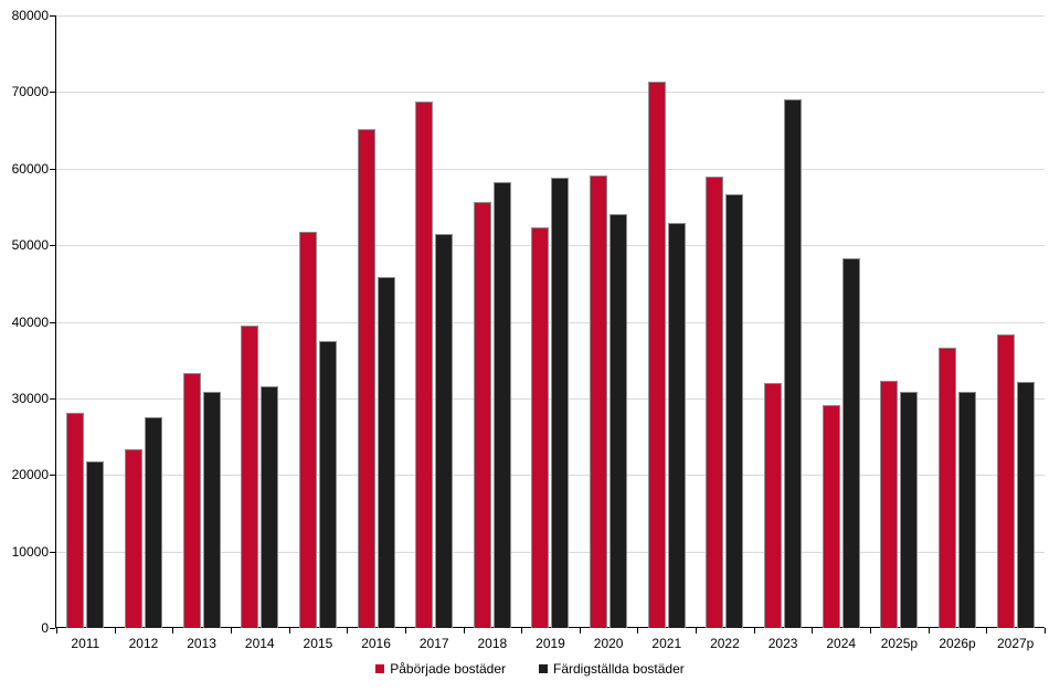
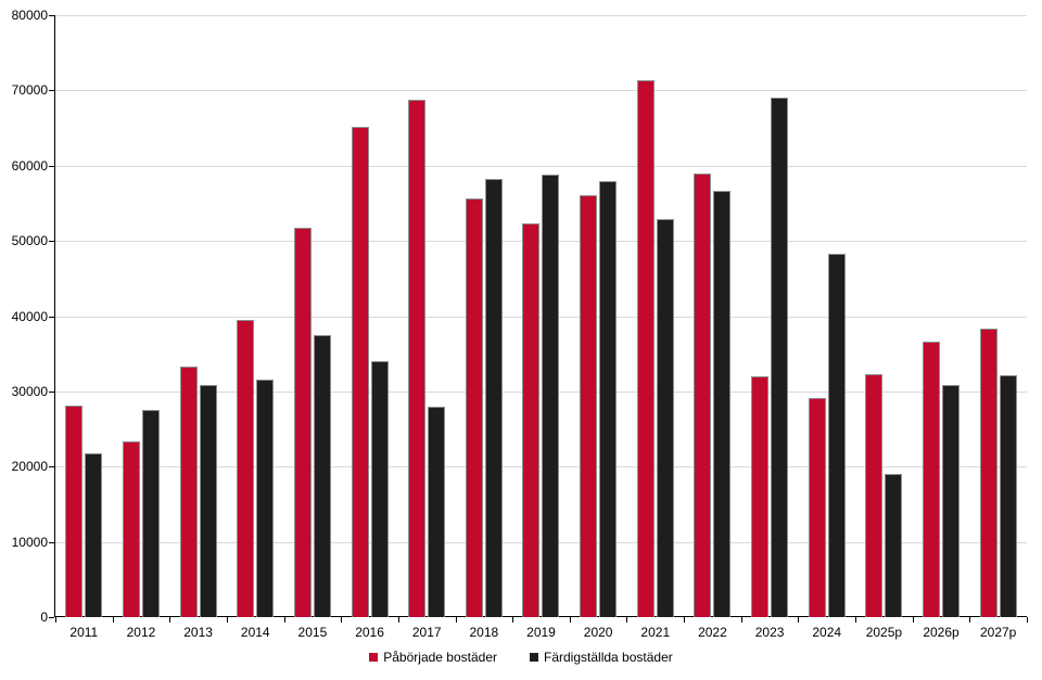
Färdigställda bostäder/2016: 46000 -> 34000
Färdigställda bostäder/2017: 52000 -> 28000
Påbörjade bostäder/2020: 59000 -> 56000
Färdigställda bostäder/2020: 54000 -> 58000
Färdigställda bostäder/2025p: 31000 -> 19000
